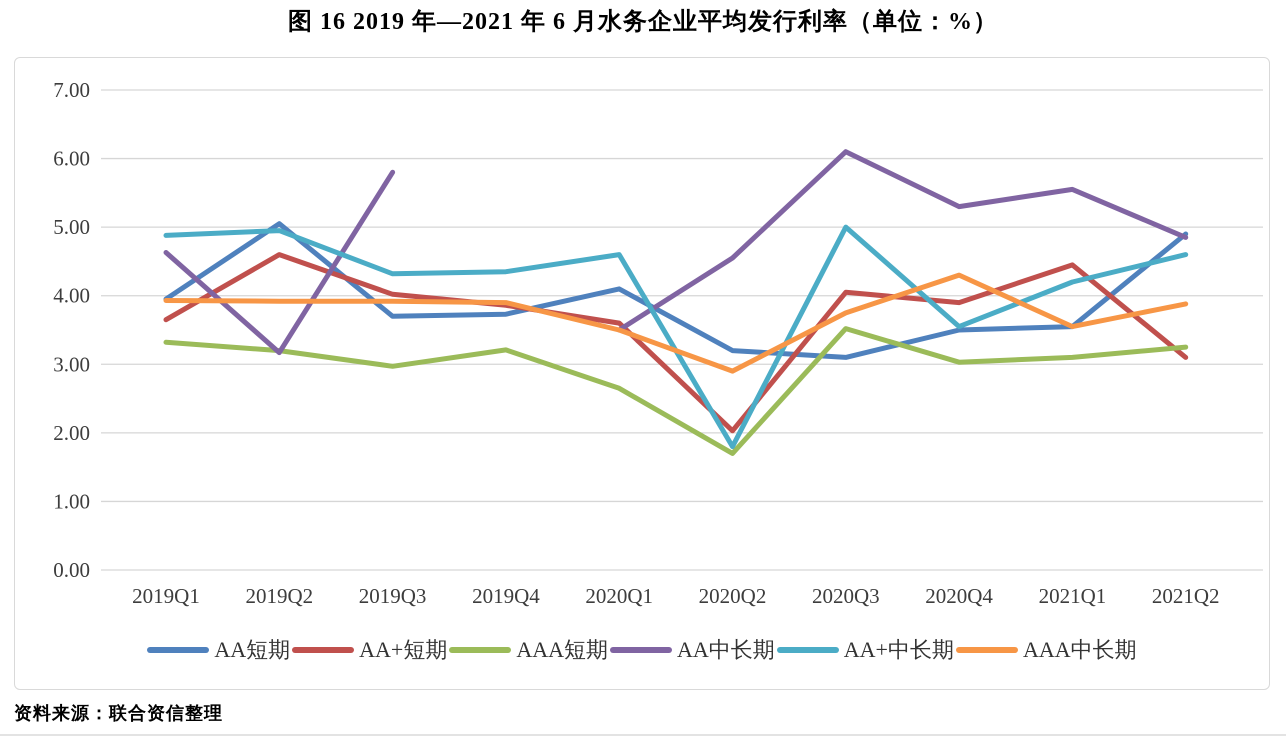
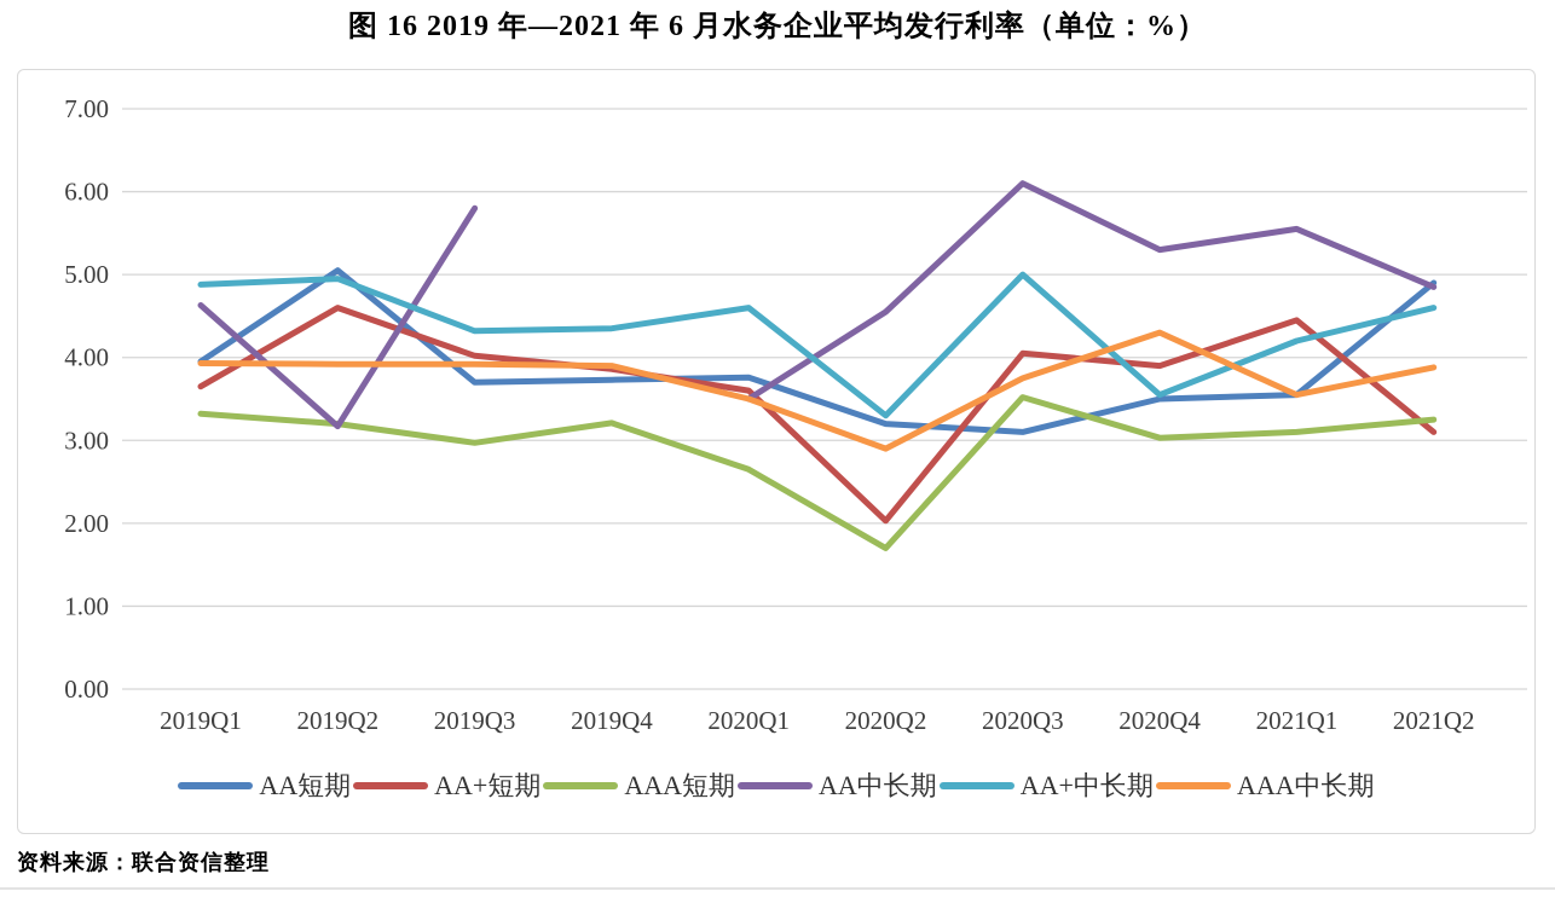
AA短期/2020Q1: 4.1 -> 3.8
AA+中长期/2020Q2: 1.8 -> 3.3
